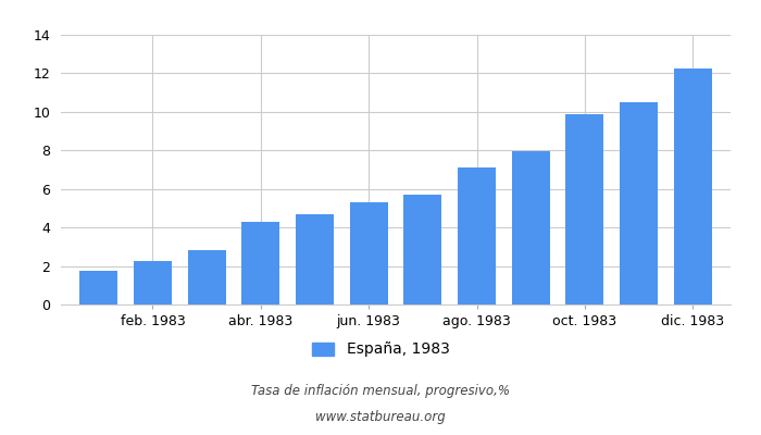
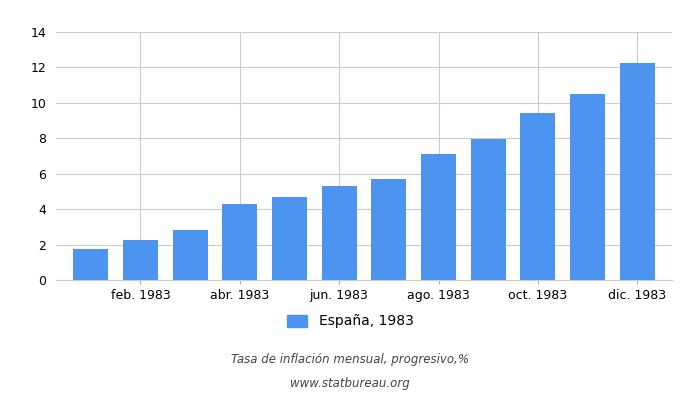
oct. 1983: 9.9 -> 9.4
